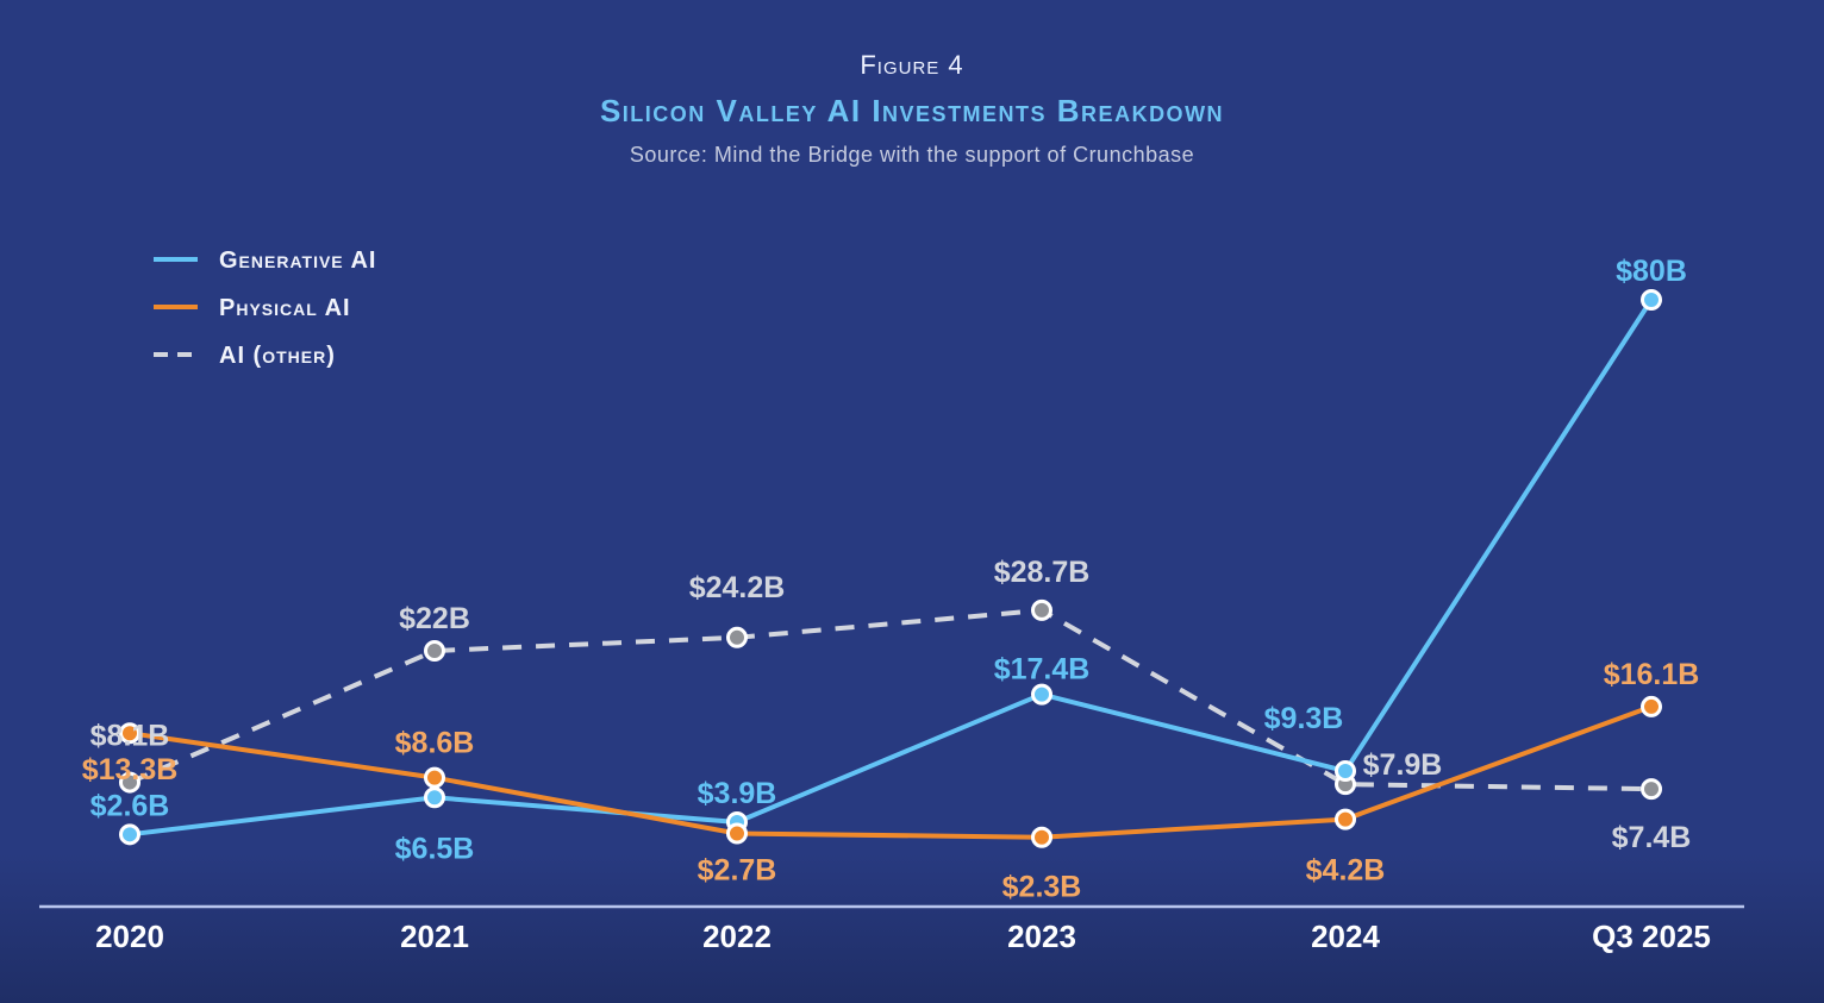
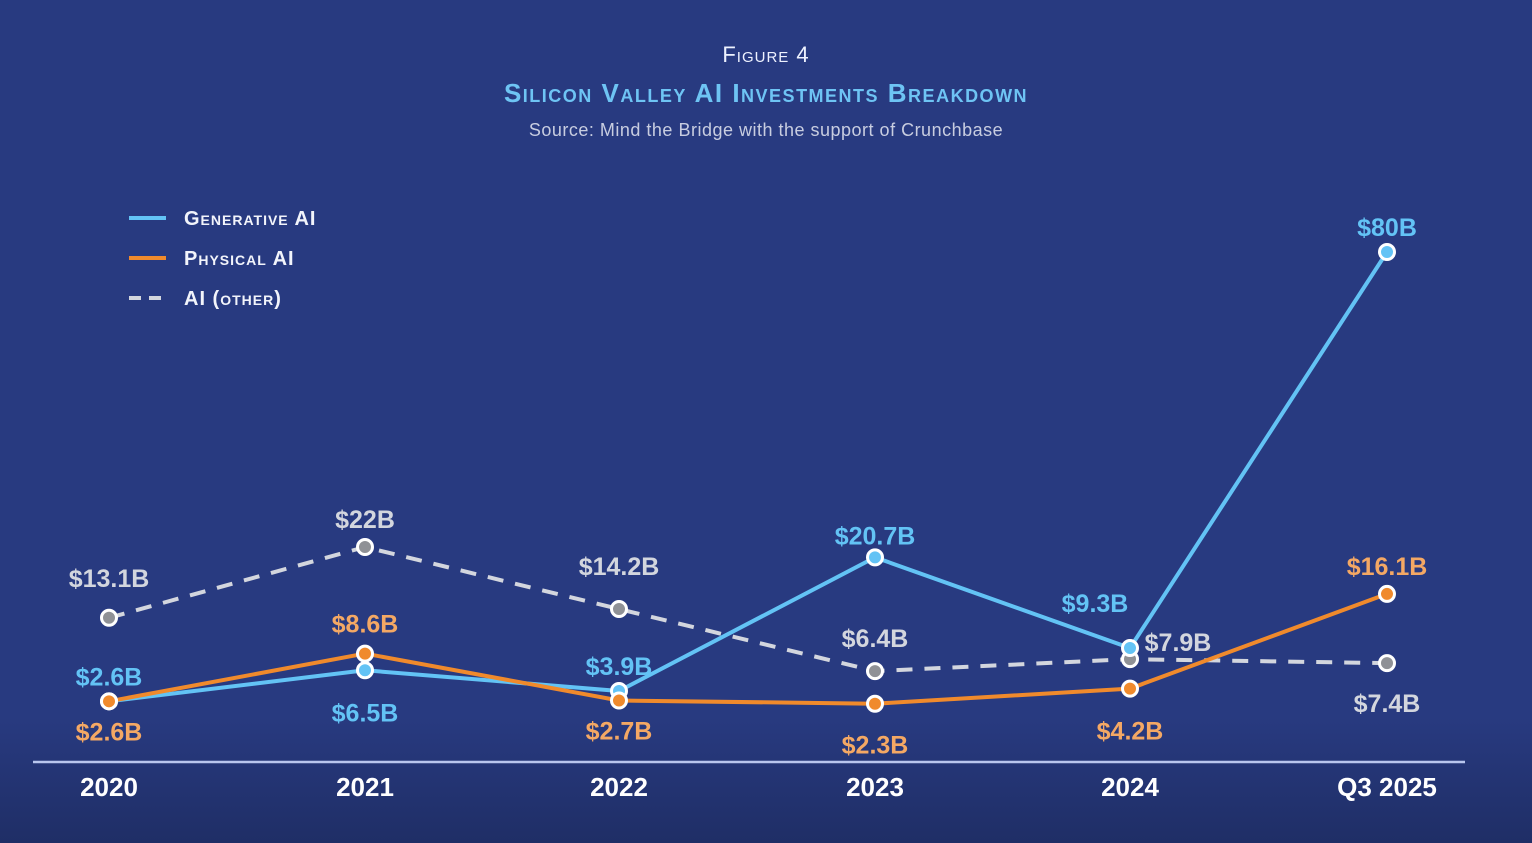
Physical AI/2020: $13.3B -> $2.6B
AI (other)/2020: $8.1B -> $13.1B
AI (other)/2022: $24.2B -> $14.2B
Generative AI/2023: $17.4B -> $20.7B
AI (other)/2023: $28.7B -> $6.4B
